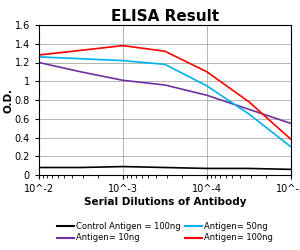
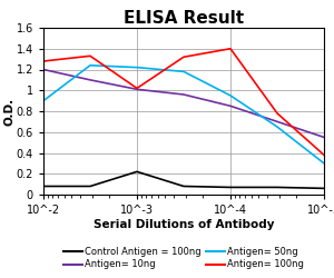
Antigen= 50ng/10^-2: 1.26 -> 0.90
Control Antigen = 100ng/10^-3: 0.09 -> 0.22
Antigen= 100ng/10^-3: 1.38 -> 1.02
Antigen= 100ng/10^-4: 1.10 -> 1.40
